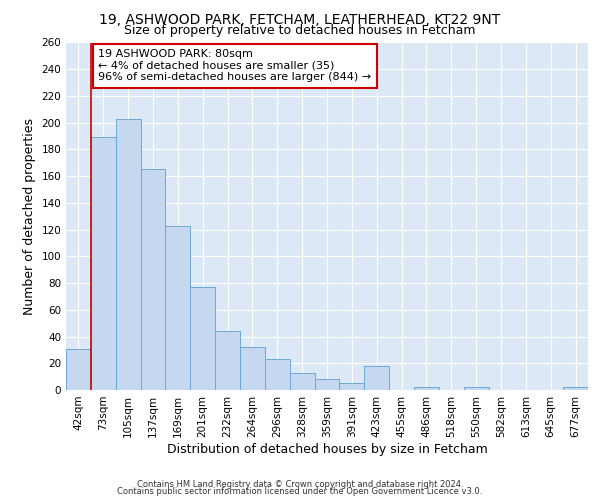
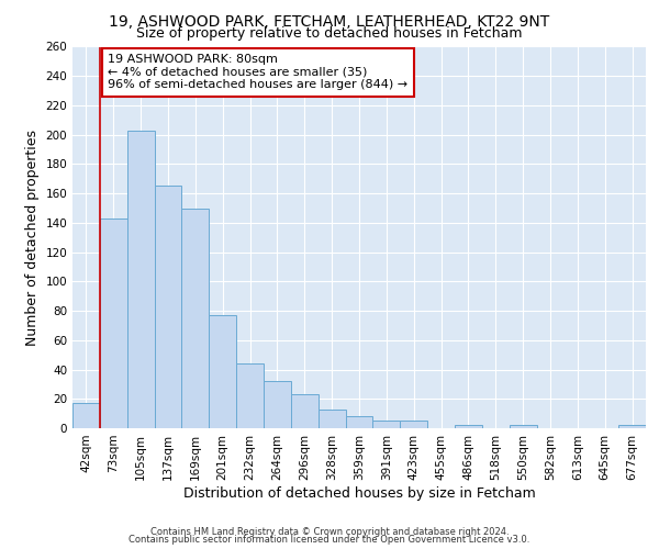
42sqm: 31 -> 17
73sqm: 189 -> 143
169sqm: 123 -> 150
423sqm: 18 -> 5
